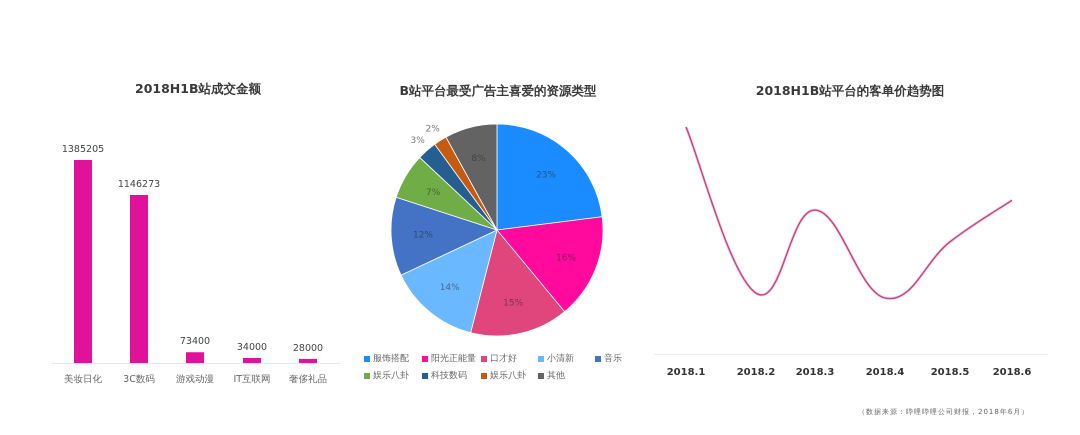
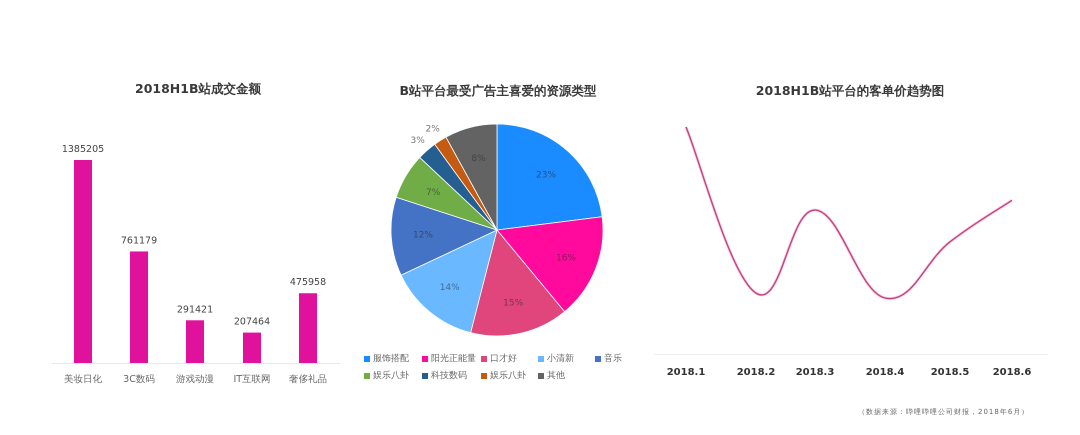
2018H1B站成交金额/3C数码: 1146273 -> 761179
2018H1B站成交金额/游戏动漫: 73400 -> 291421
2018H1B站成交金额/IT互联网: 34000 -> 207464
2018H1B站成交金额/奢侈礼品: 28000 -> 475958
